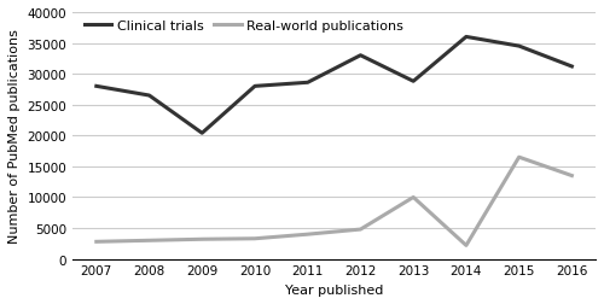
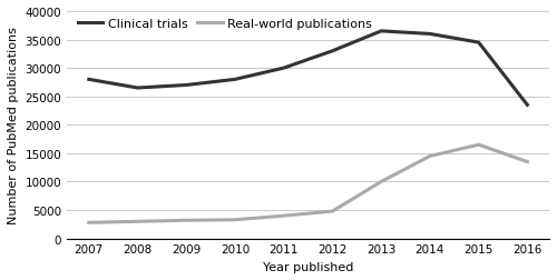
Clinical trials/2009: 20400 -> 27000
Clinical trials/2011: 28600 -> 30000
Clinical trials/2013: 28800 -> 36500
Real-world publications/2014: 2200 -> 14500
Clinical trials/2016: 31200 -> 23500
